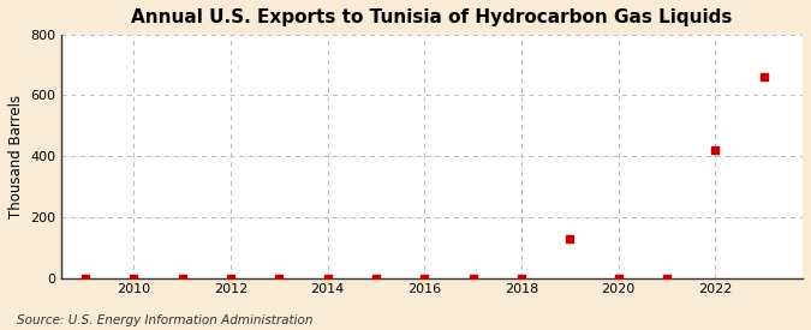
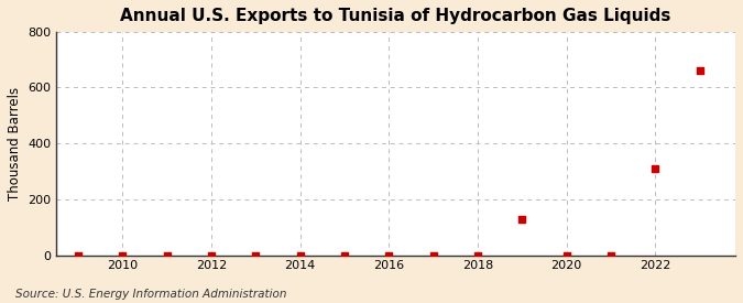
2022: 420 -> 310
